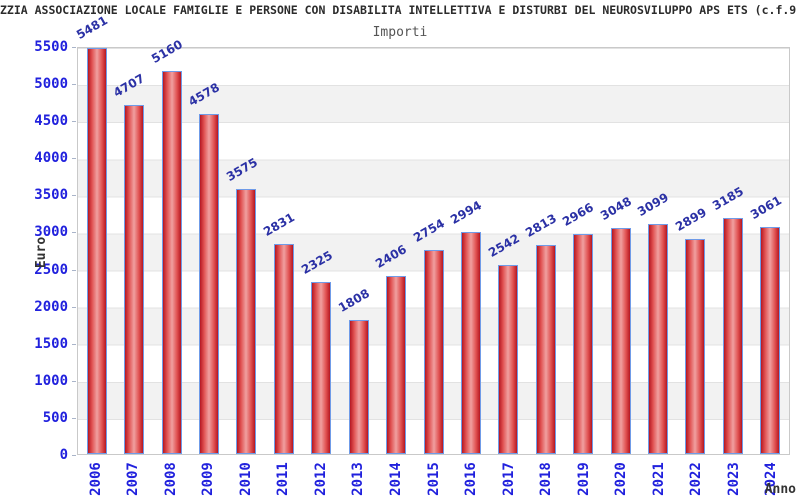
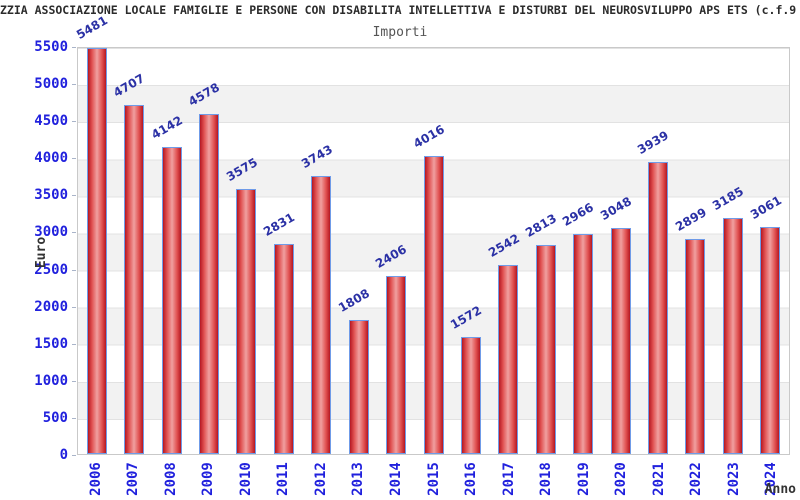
2008: 5160 -> 4142
2012: 2325 -> 3743
2015: 2754 -> 4016
2016: 2994 -> 1572
2021: 3099 -> 3939
